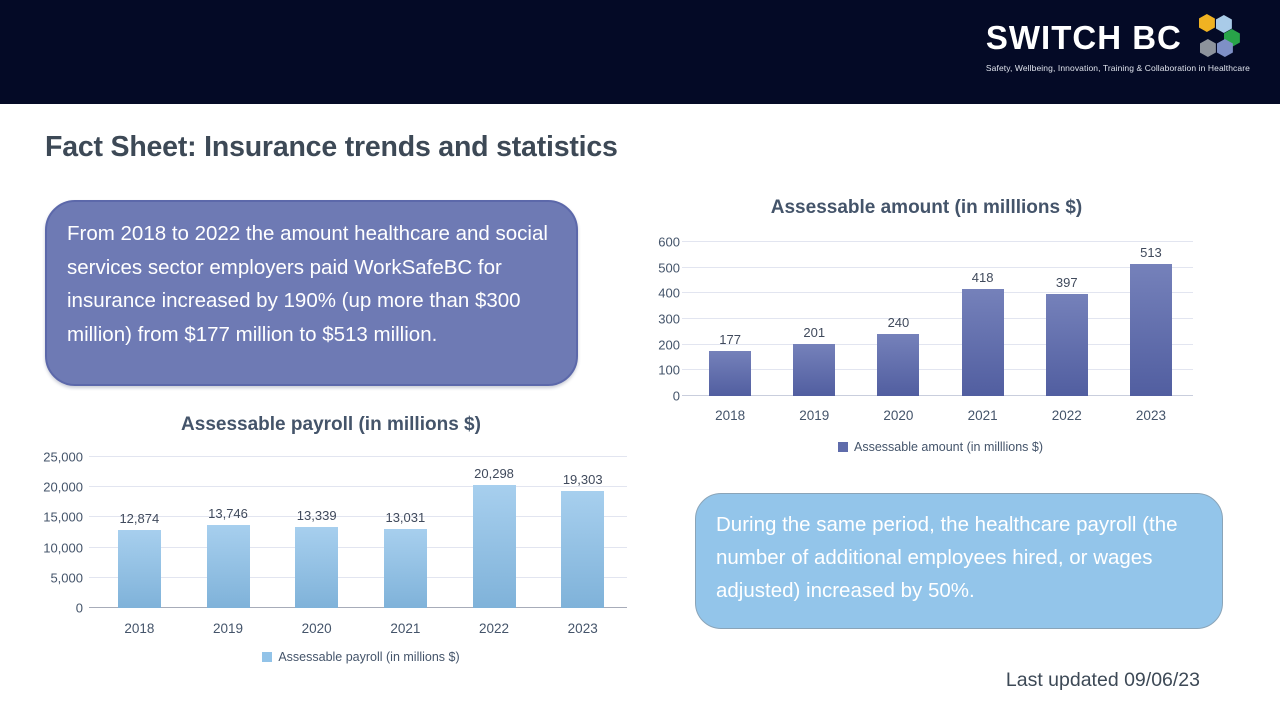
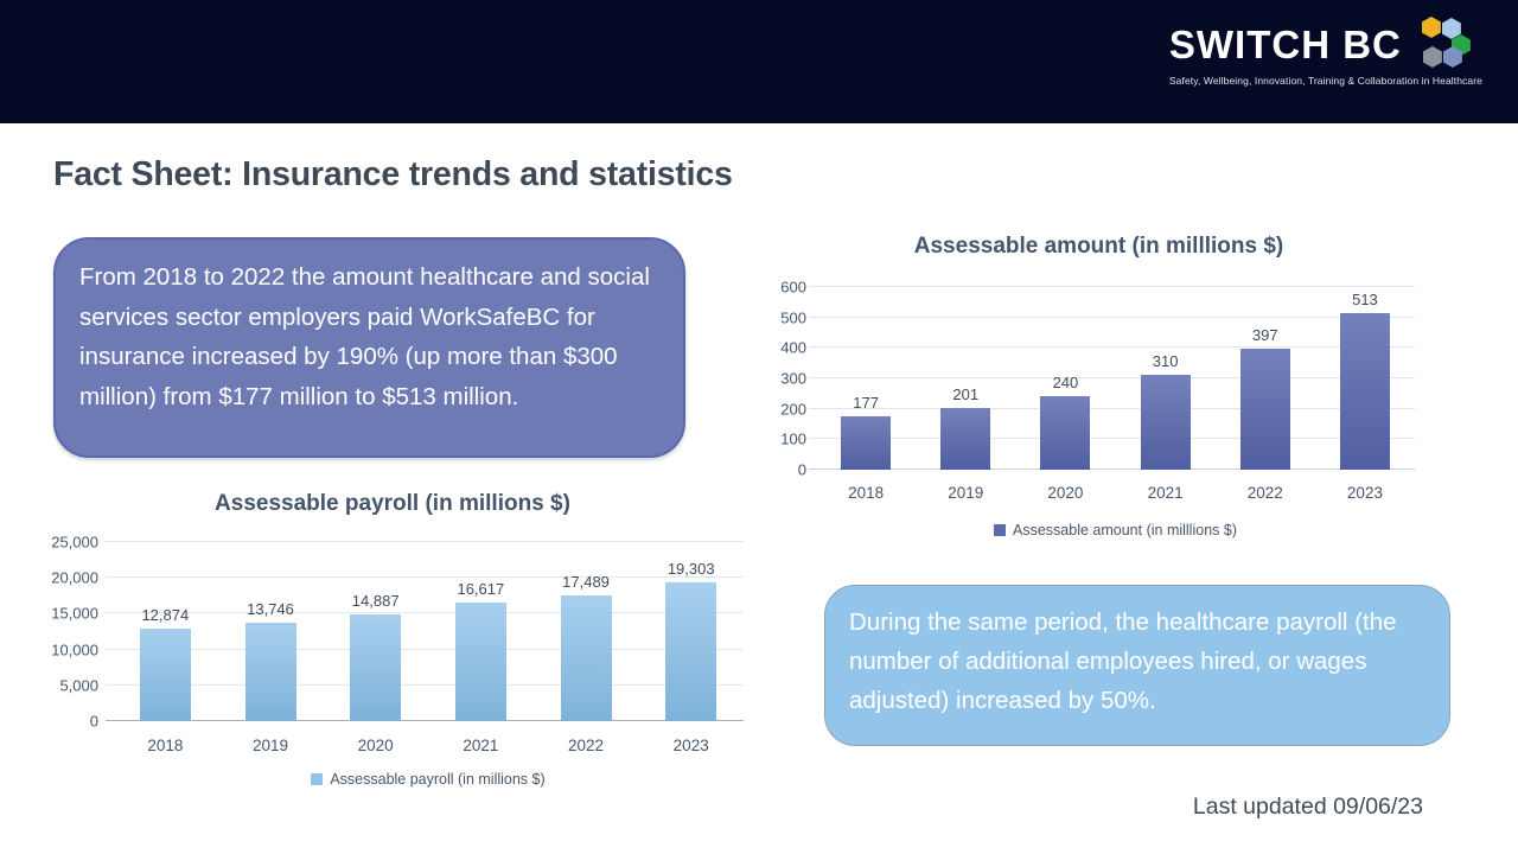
Assessable payroll (in millions $)/2020: 13,339 -> 14,887
Assessable payroll (in millions $)/2021: 13,031 -> 16,617
Assessable payroll (in millions $)/2022: 20,298 -> 17,489
Assessable amount (in milllions $)/2021: 418 -> 310
